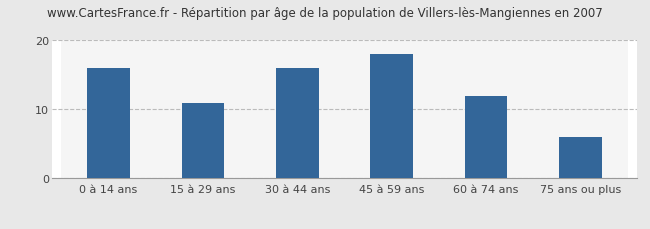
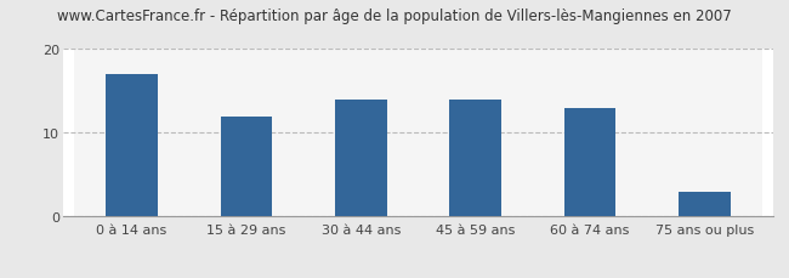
0 à 14 ans: 16 -> 17
15 à 29 ans: 11 -> 12
30 à 44 ans: 16 -> 14
45 à 59 ans: 18 -> 14
60 à 74 ans: 12 -> 13
75 ans ou plus: 6 -> 3
